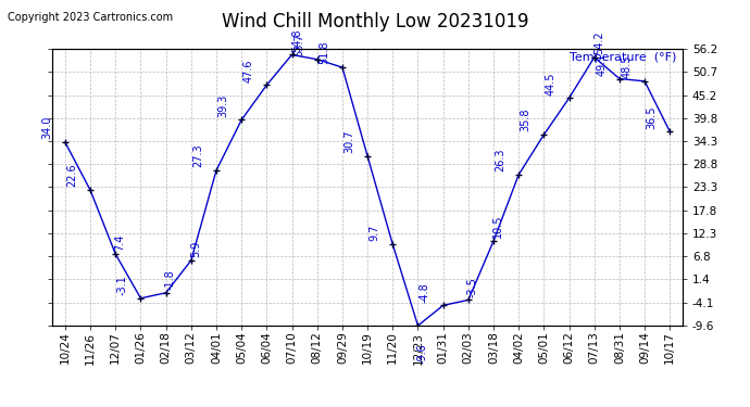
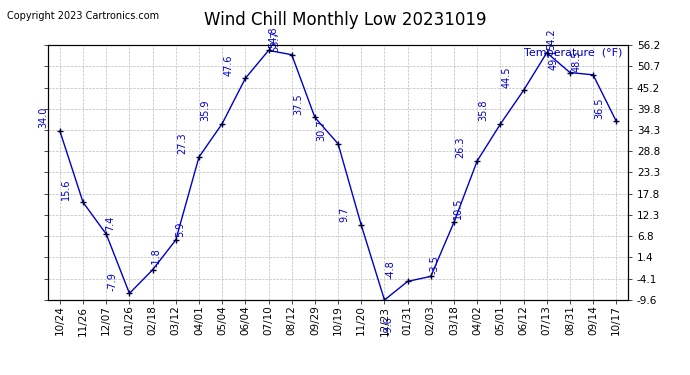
11/26: 22.6 -> 15.6
01/26: -3.1 -> -7.9
05/04: 39.3 -> 35.9
09/29: 51.8 -> 37.5
